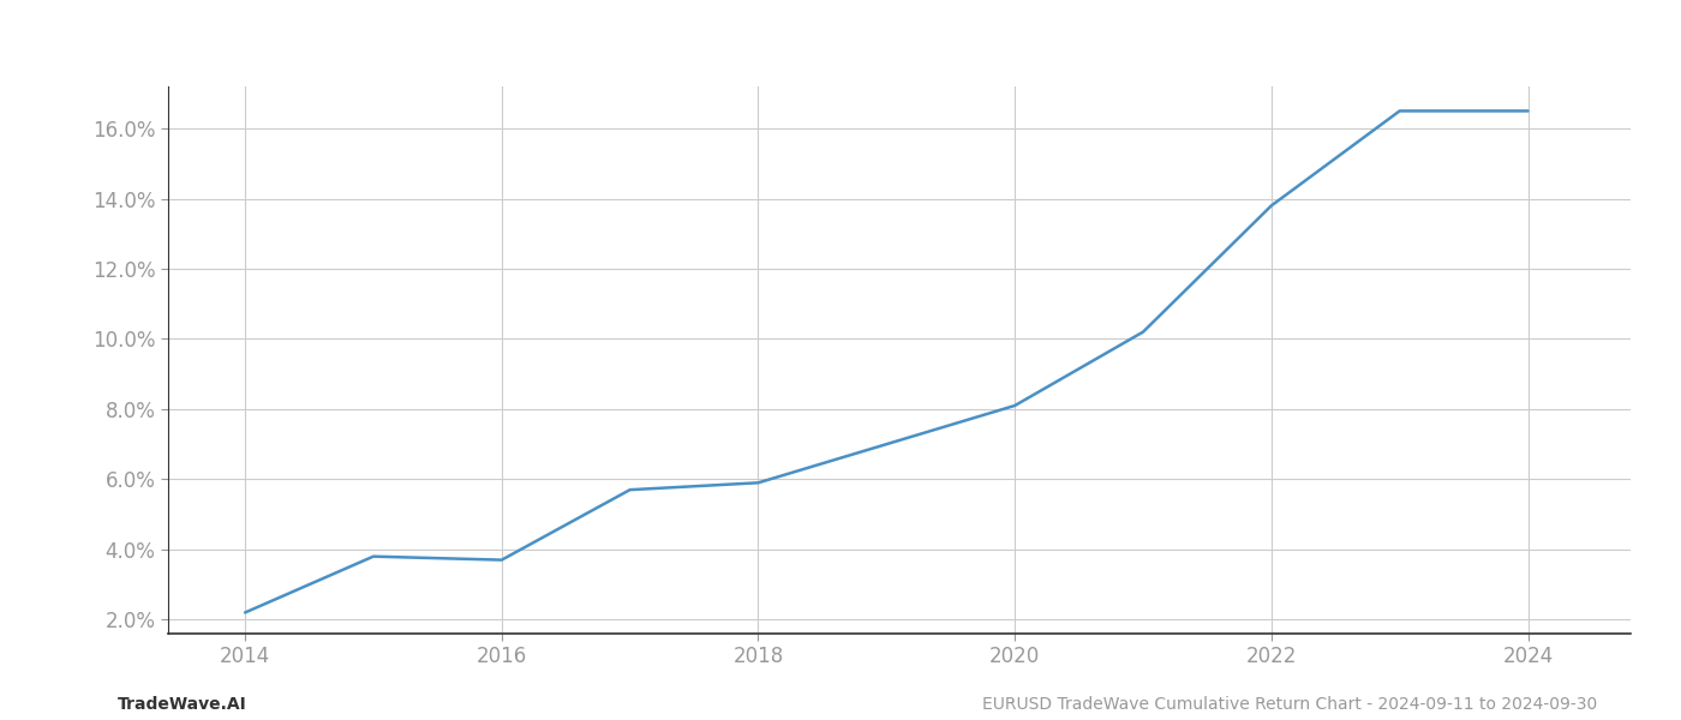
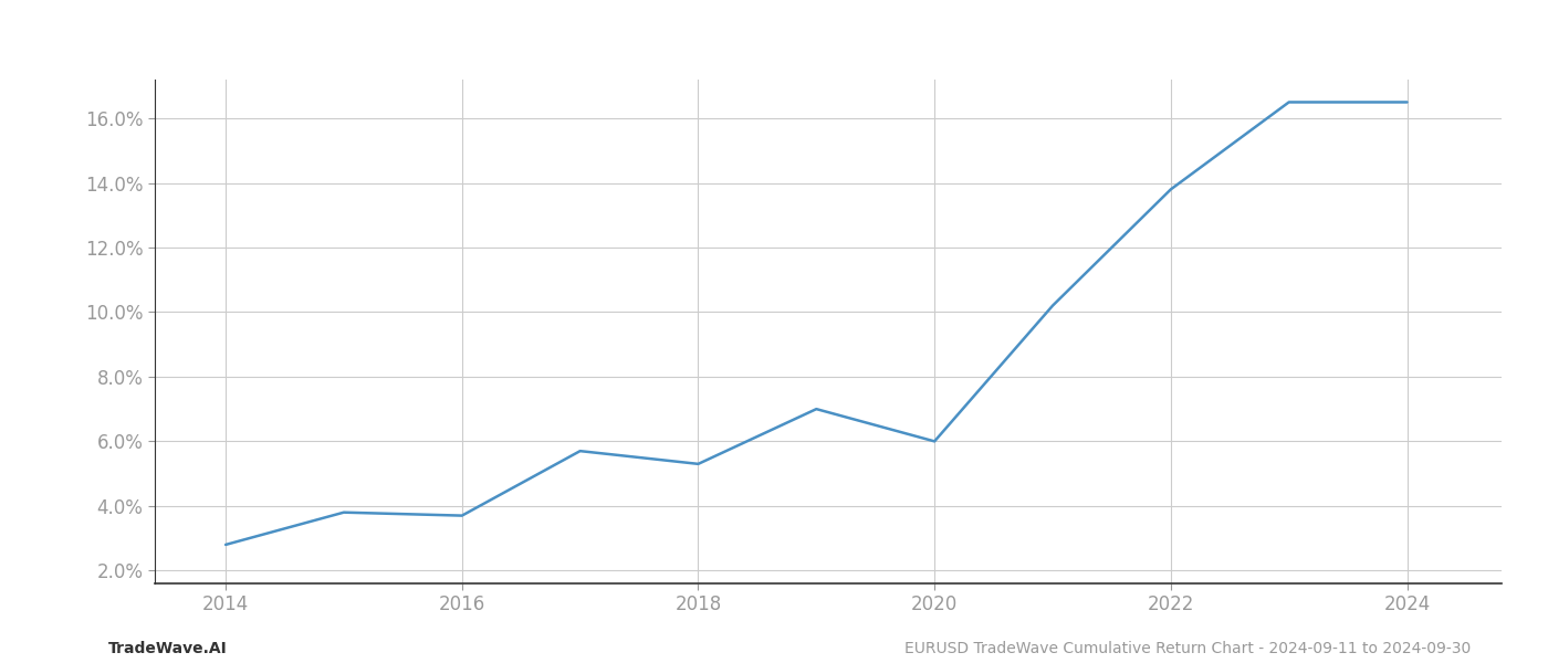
2014: 2.2% -> 2.8%
2018: 5.9% -> 5.3%
2020: 8.1% -> 6.0%
